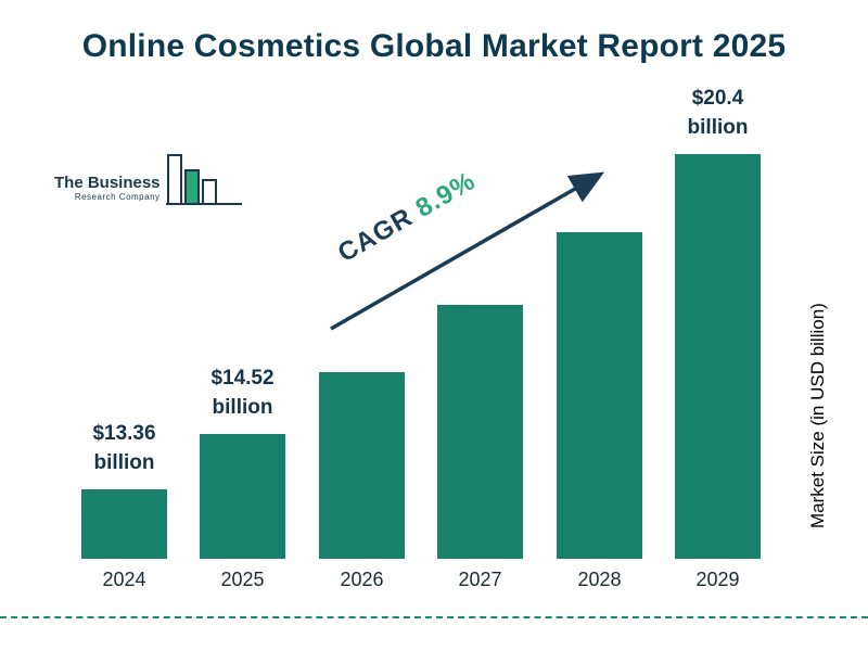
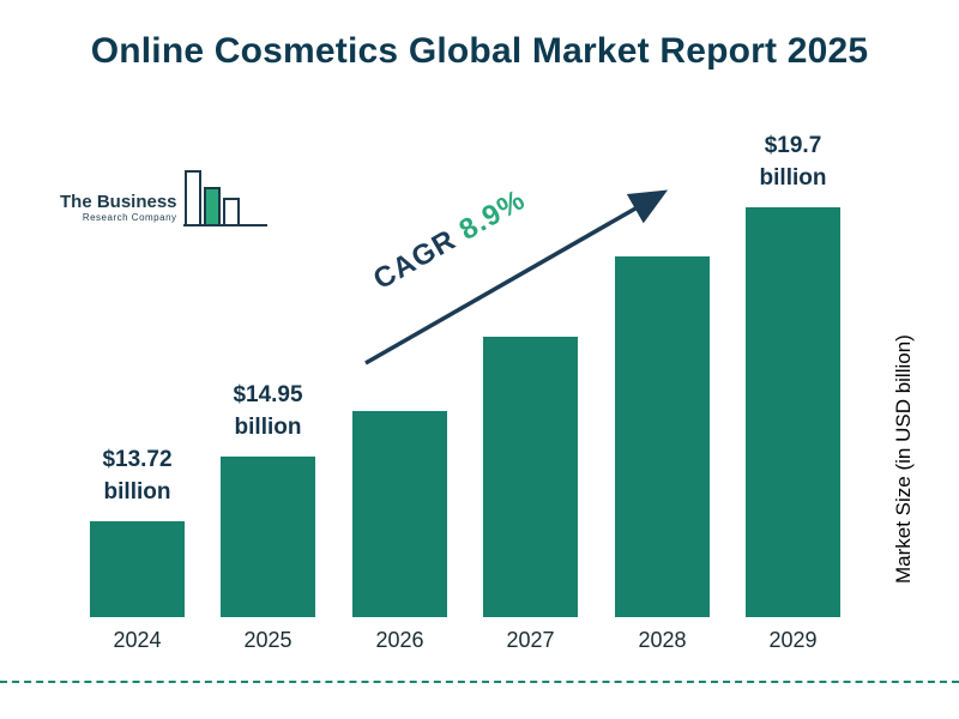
2024: $13.36 -> $13.72
2025: $14.52 -> $14.95
2029: $20.4 -> $19.7
